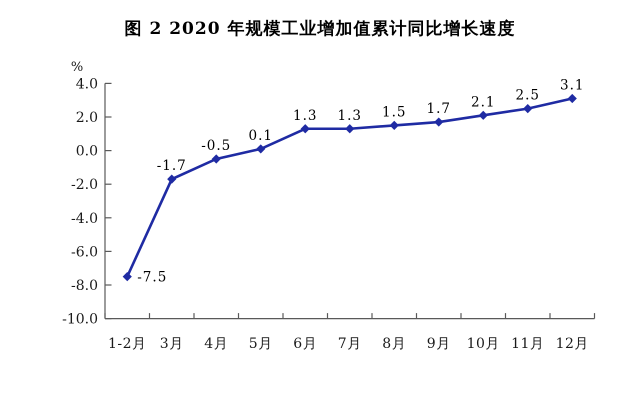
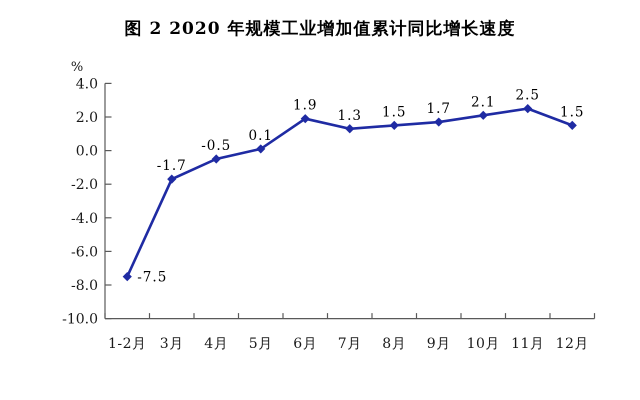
6月: 1.3 -> 1.9
12月: 3.1 -> 1.5
